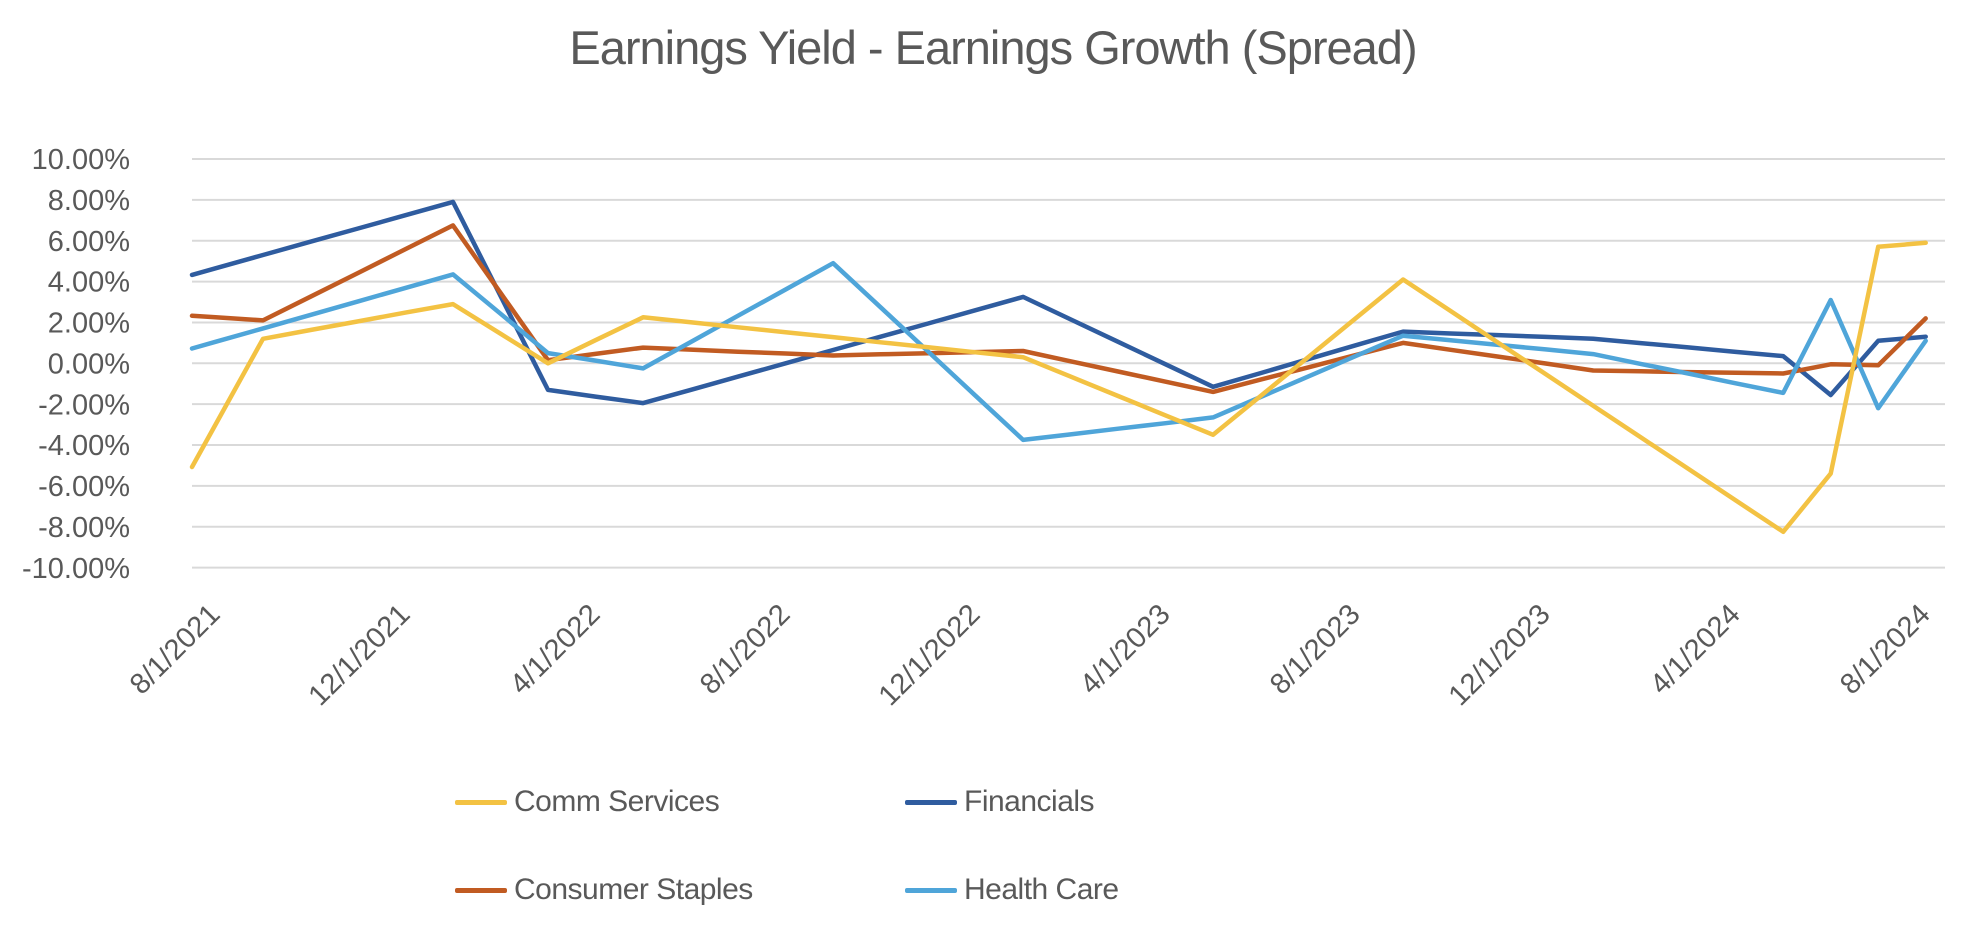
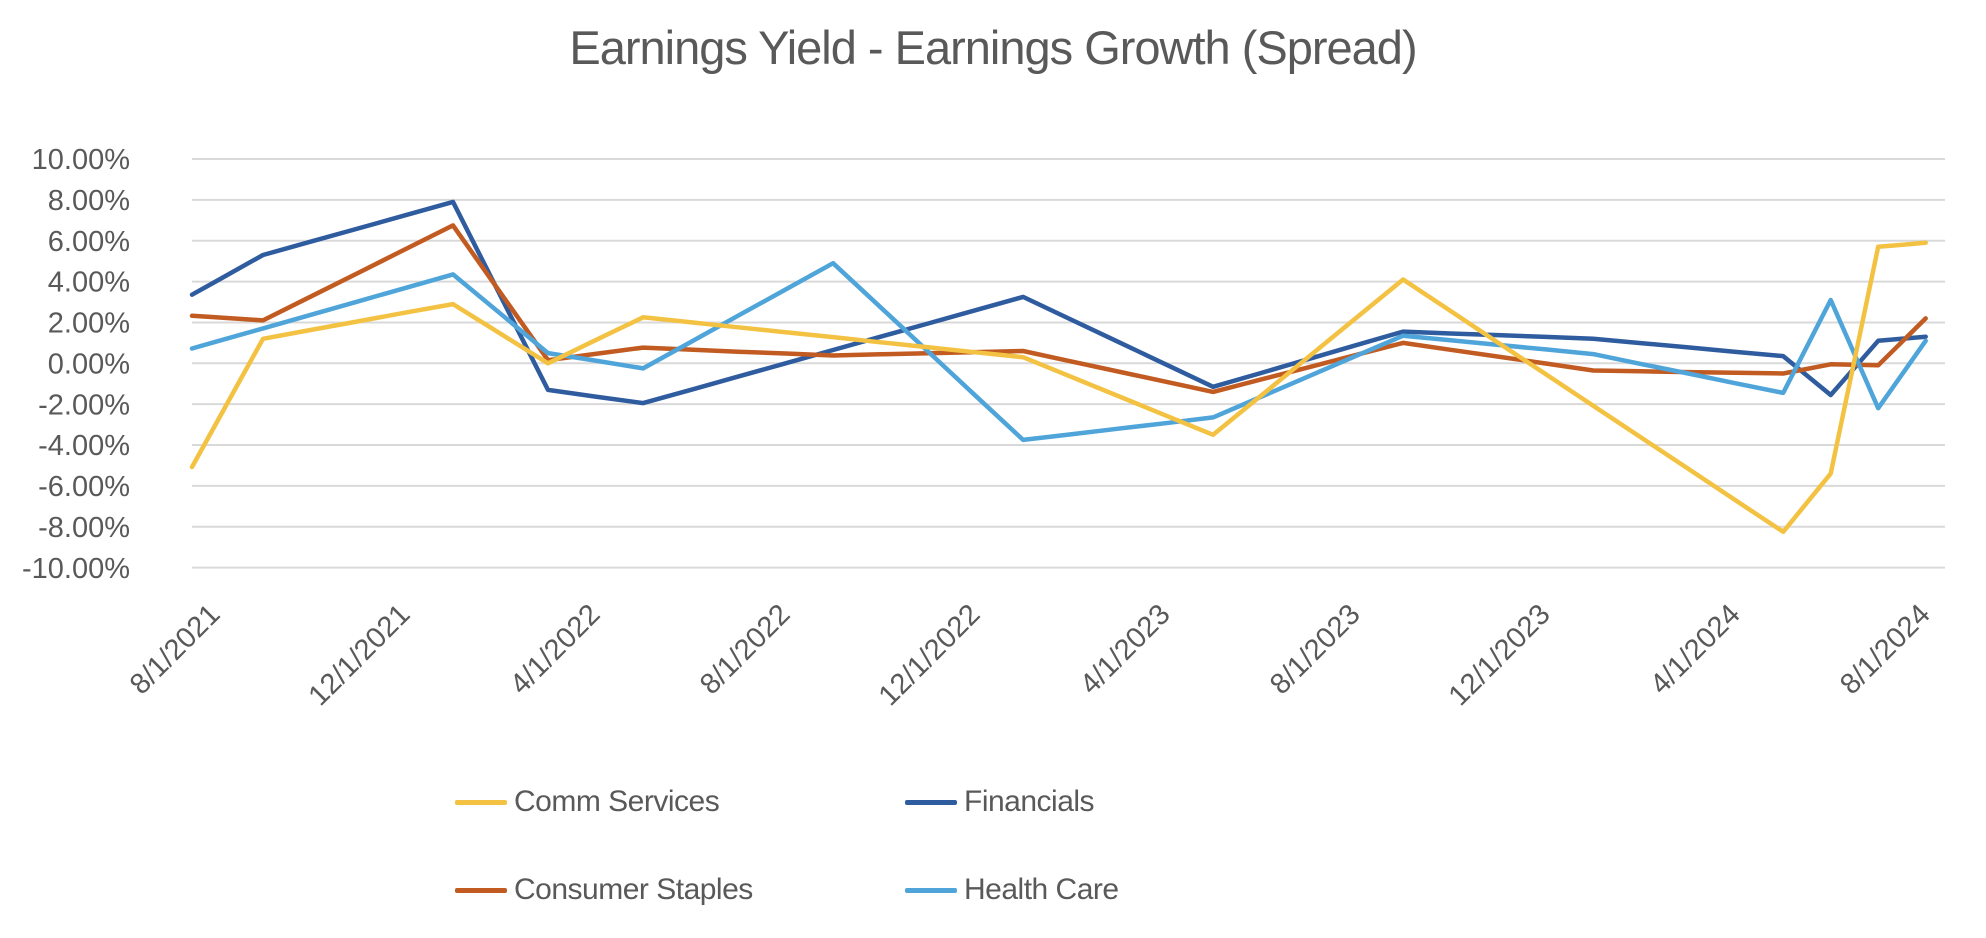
Financials/8/1/2021: 4.7% -> 4.0%
